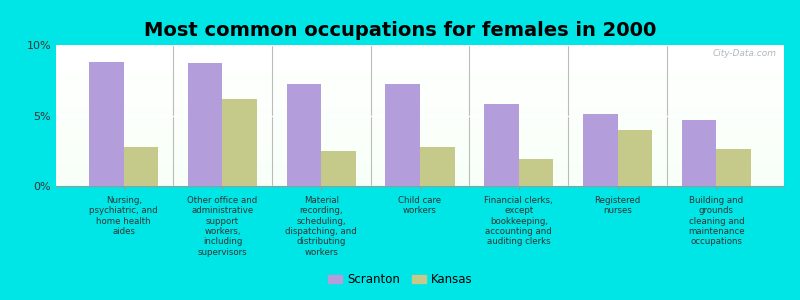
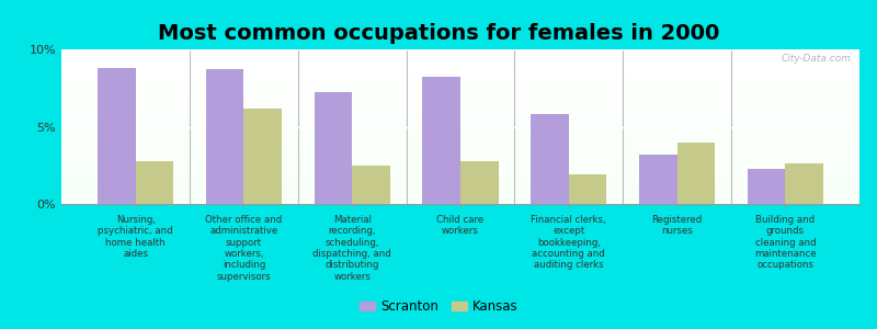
Scranton/Child care workers: 7.2% -> 8.2%
Scranton/Registered nurses: 5.1% -> 3.2%
Scranton/Building and grounds cleaning and maintenance occupations: 4.7% -> 2.3%
